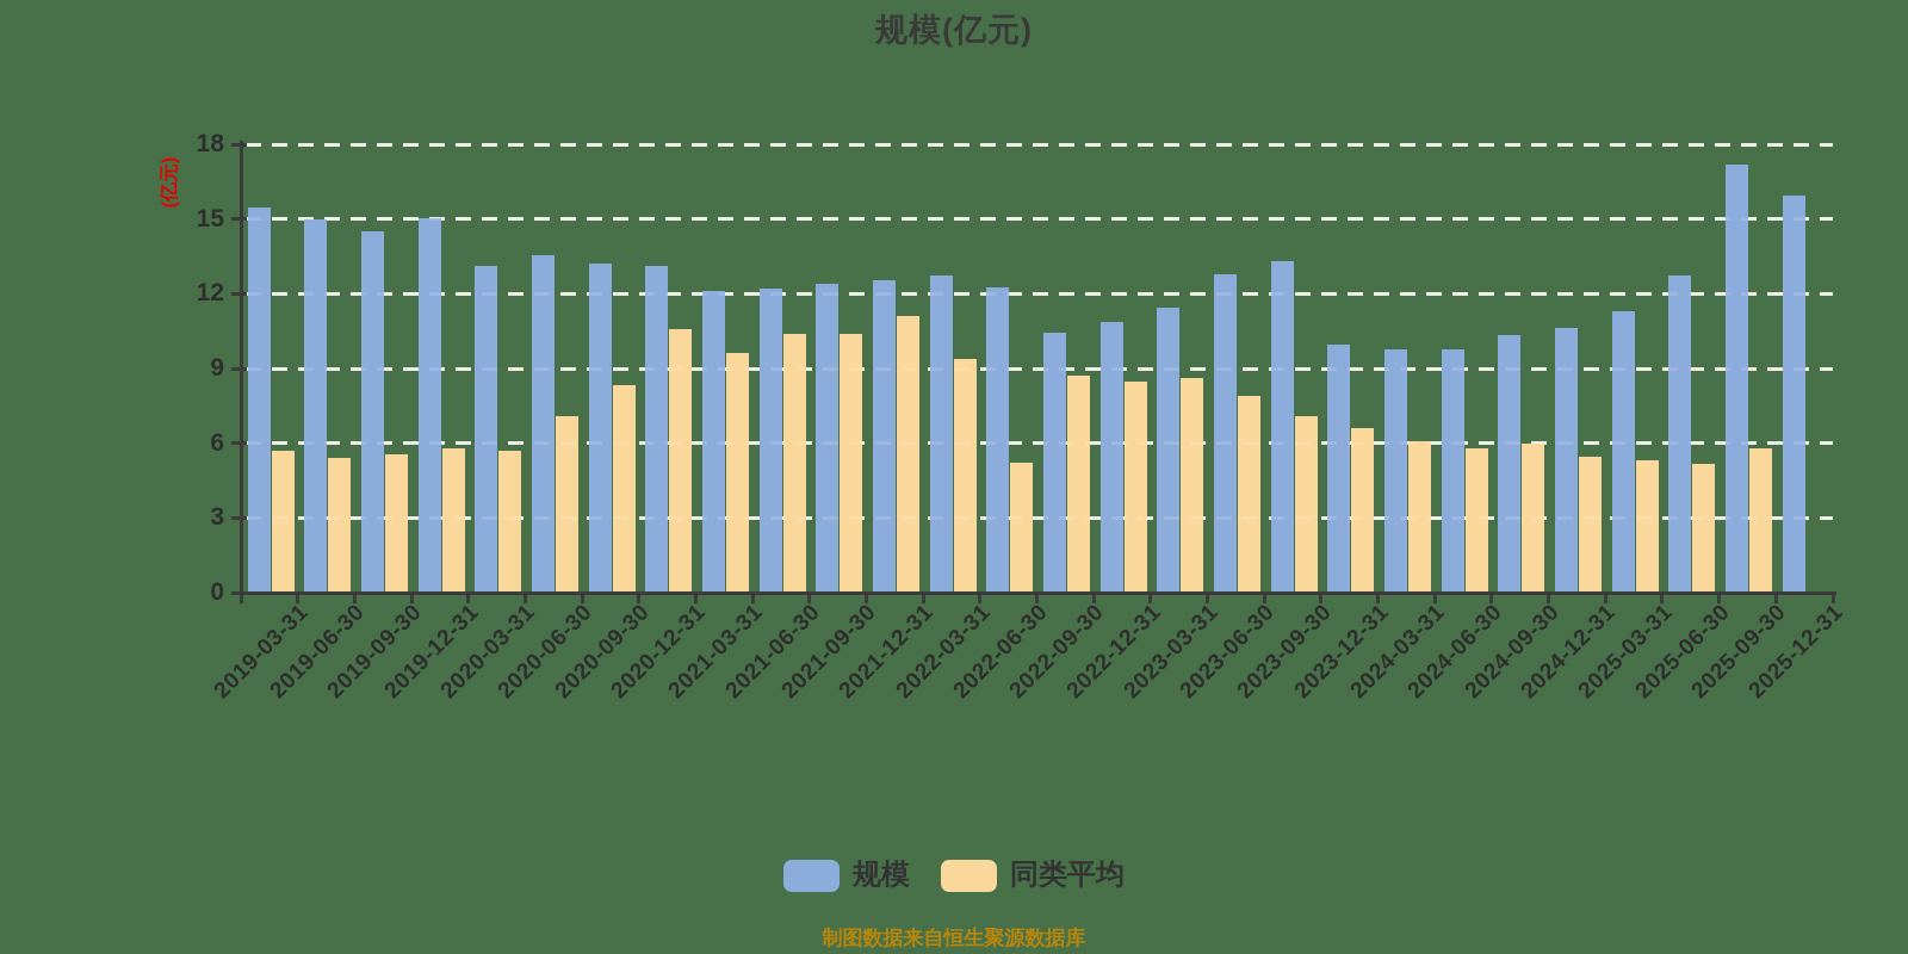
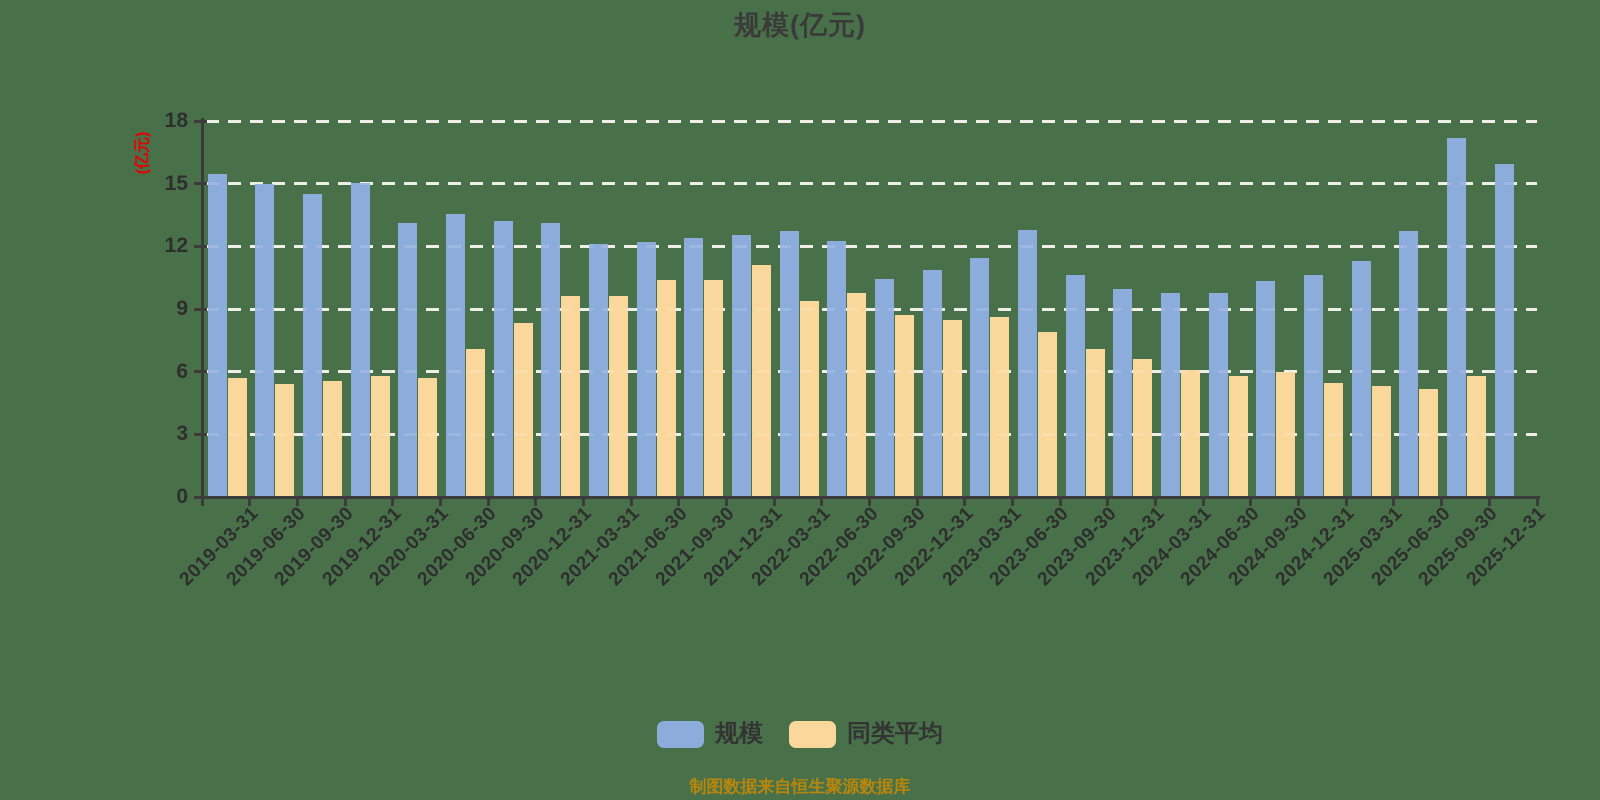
同类平均/2020-12-31: 10.6 -> 9.6
同类平均/2022-06-30: 5.2 -> 9.8
规模/2023-09-30: 13.3 -> 10.7
